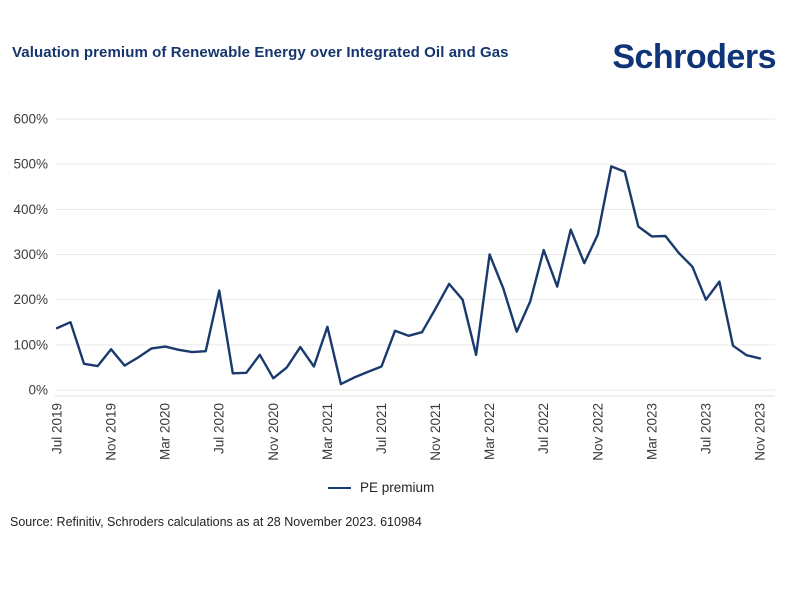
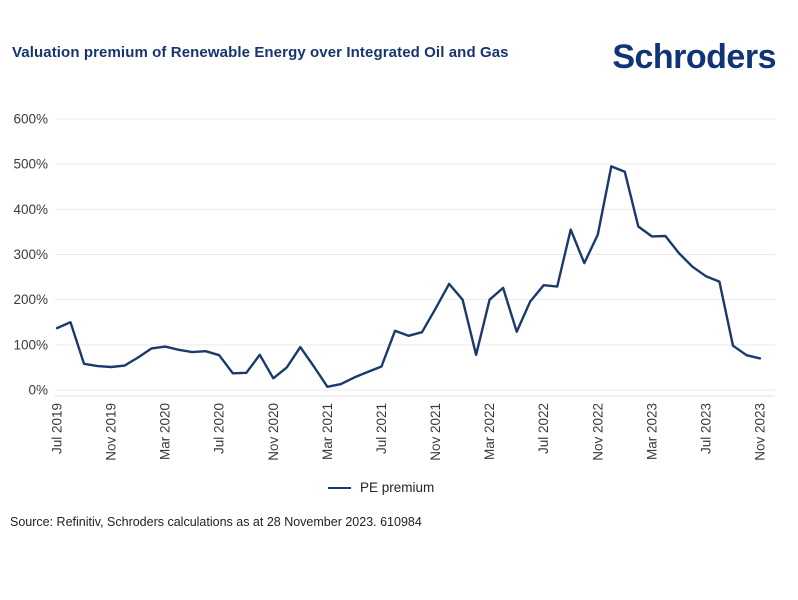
Nov 2019: 90% -> 50%
Jul 2020: 220% -> 80%
Mar 2021: 140% -> 10%
Mar 2022: 300% -> 200%
Jul 2022: 310% -> 230%
Jul 2023: 200% -> 250%
